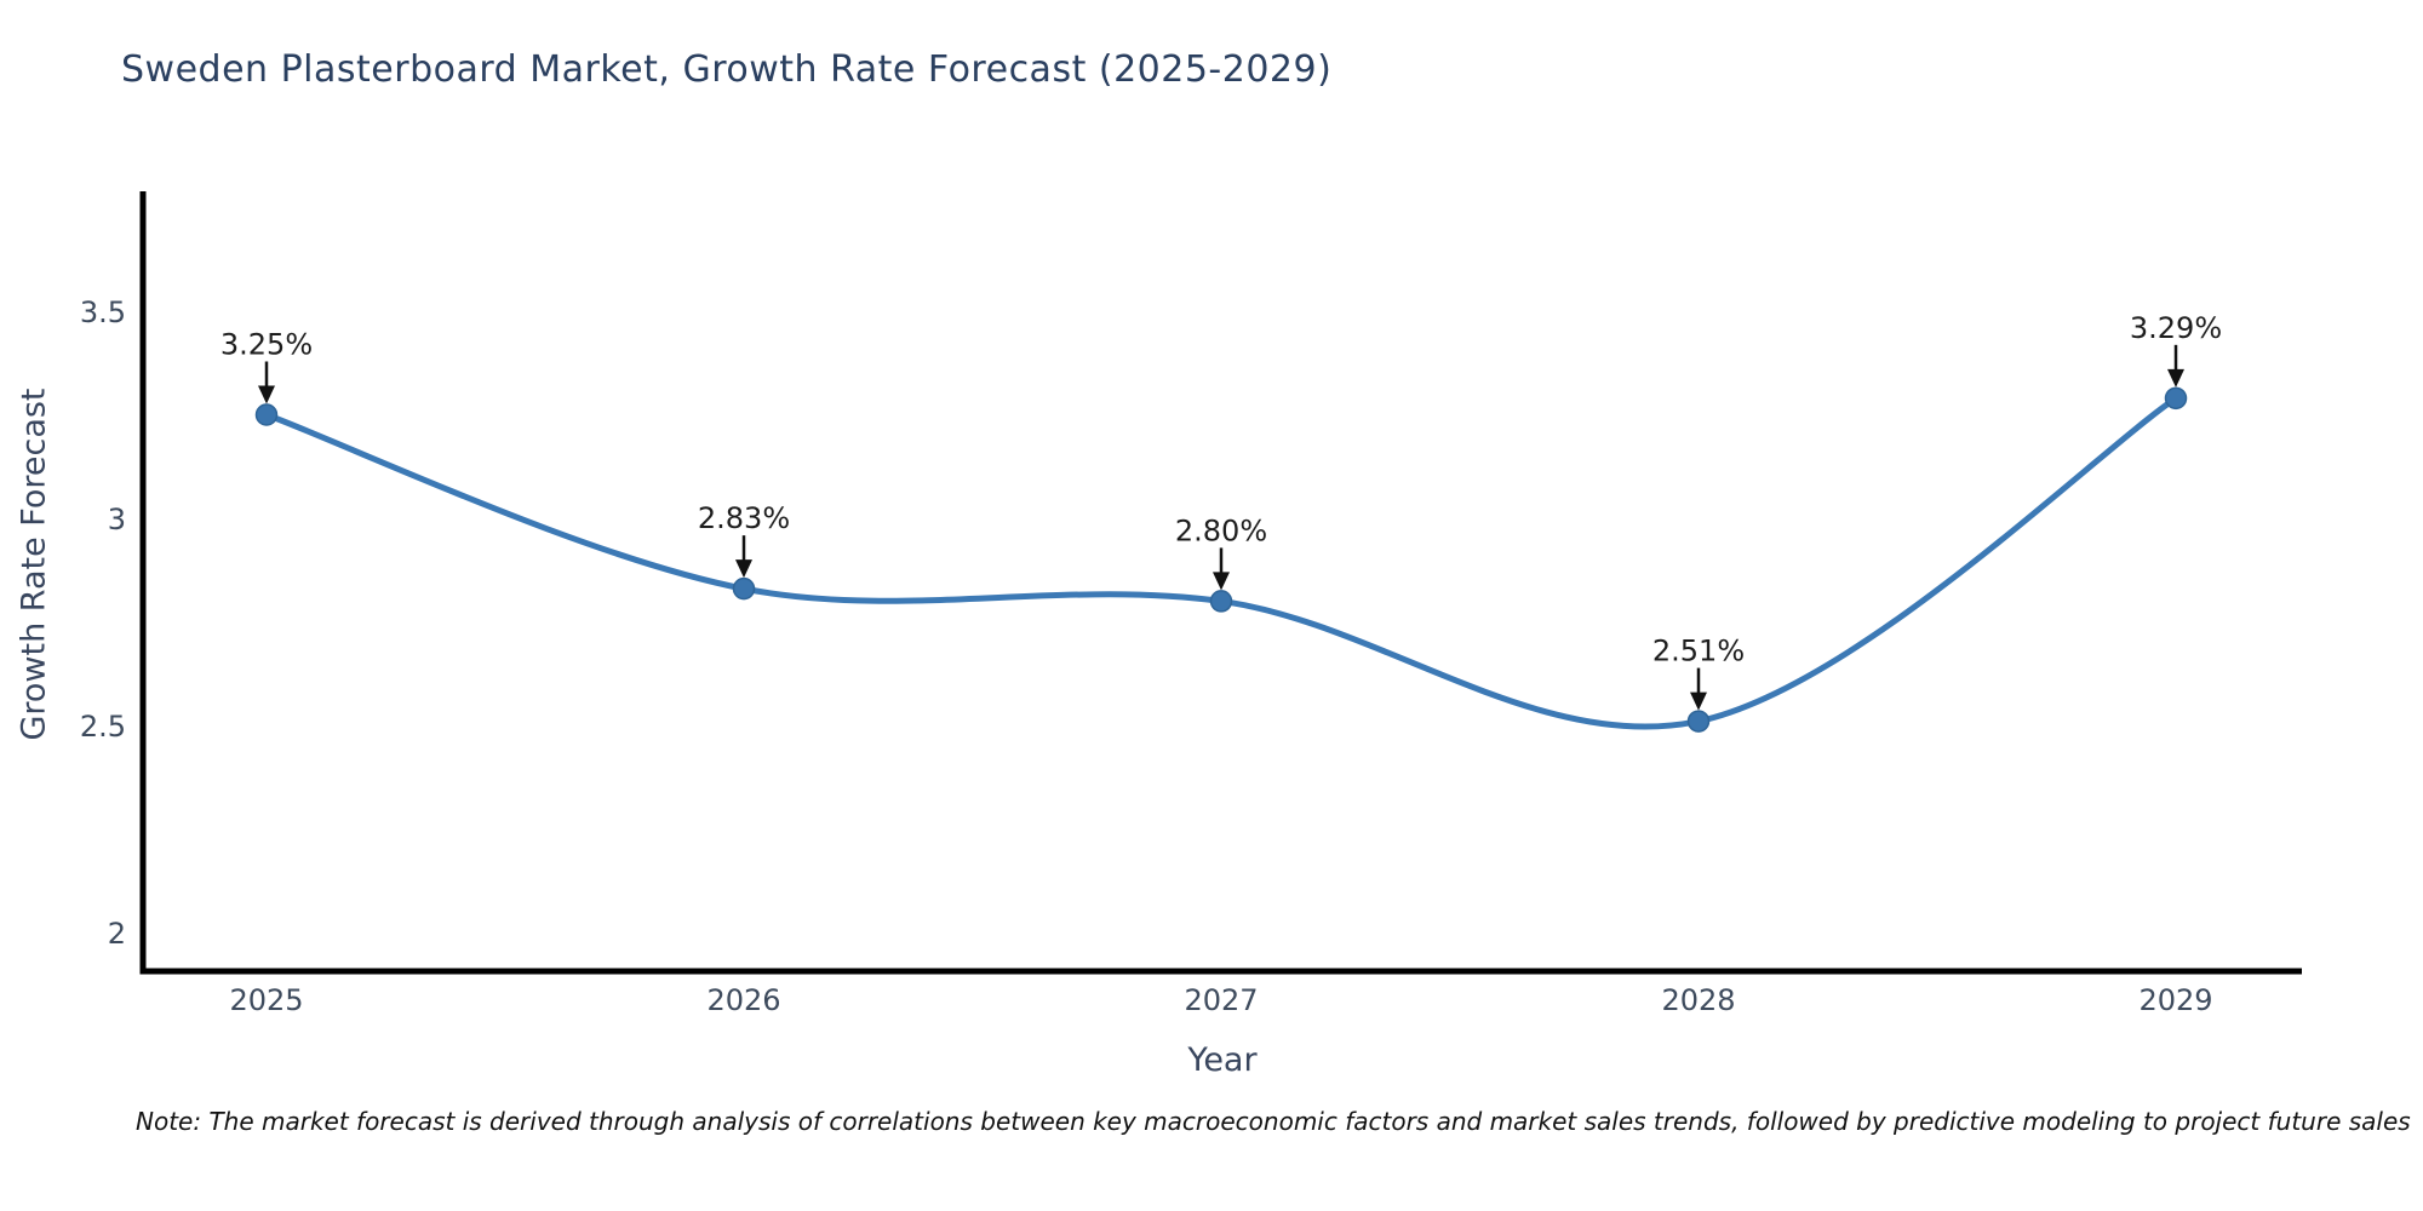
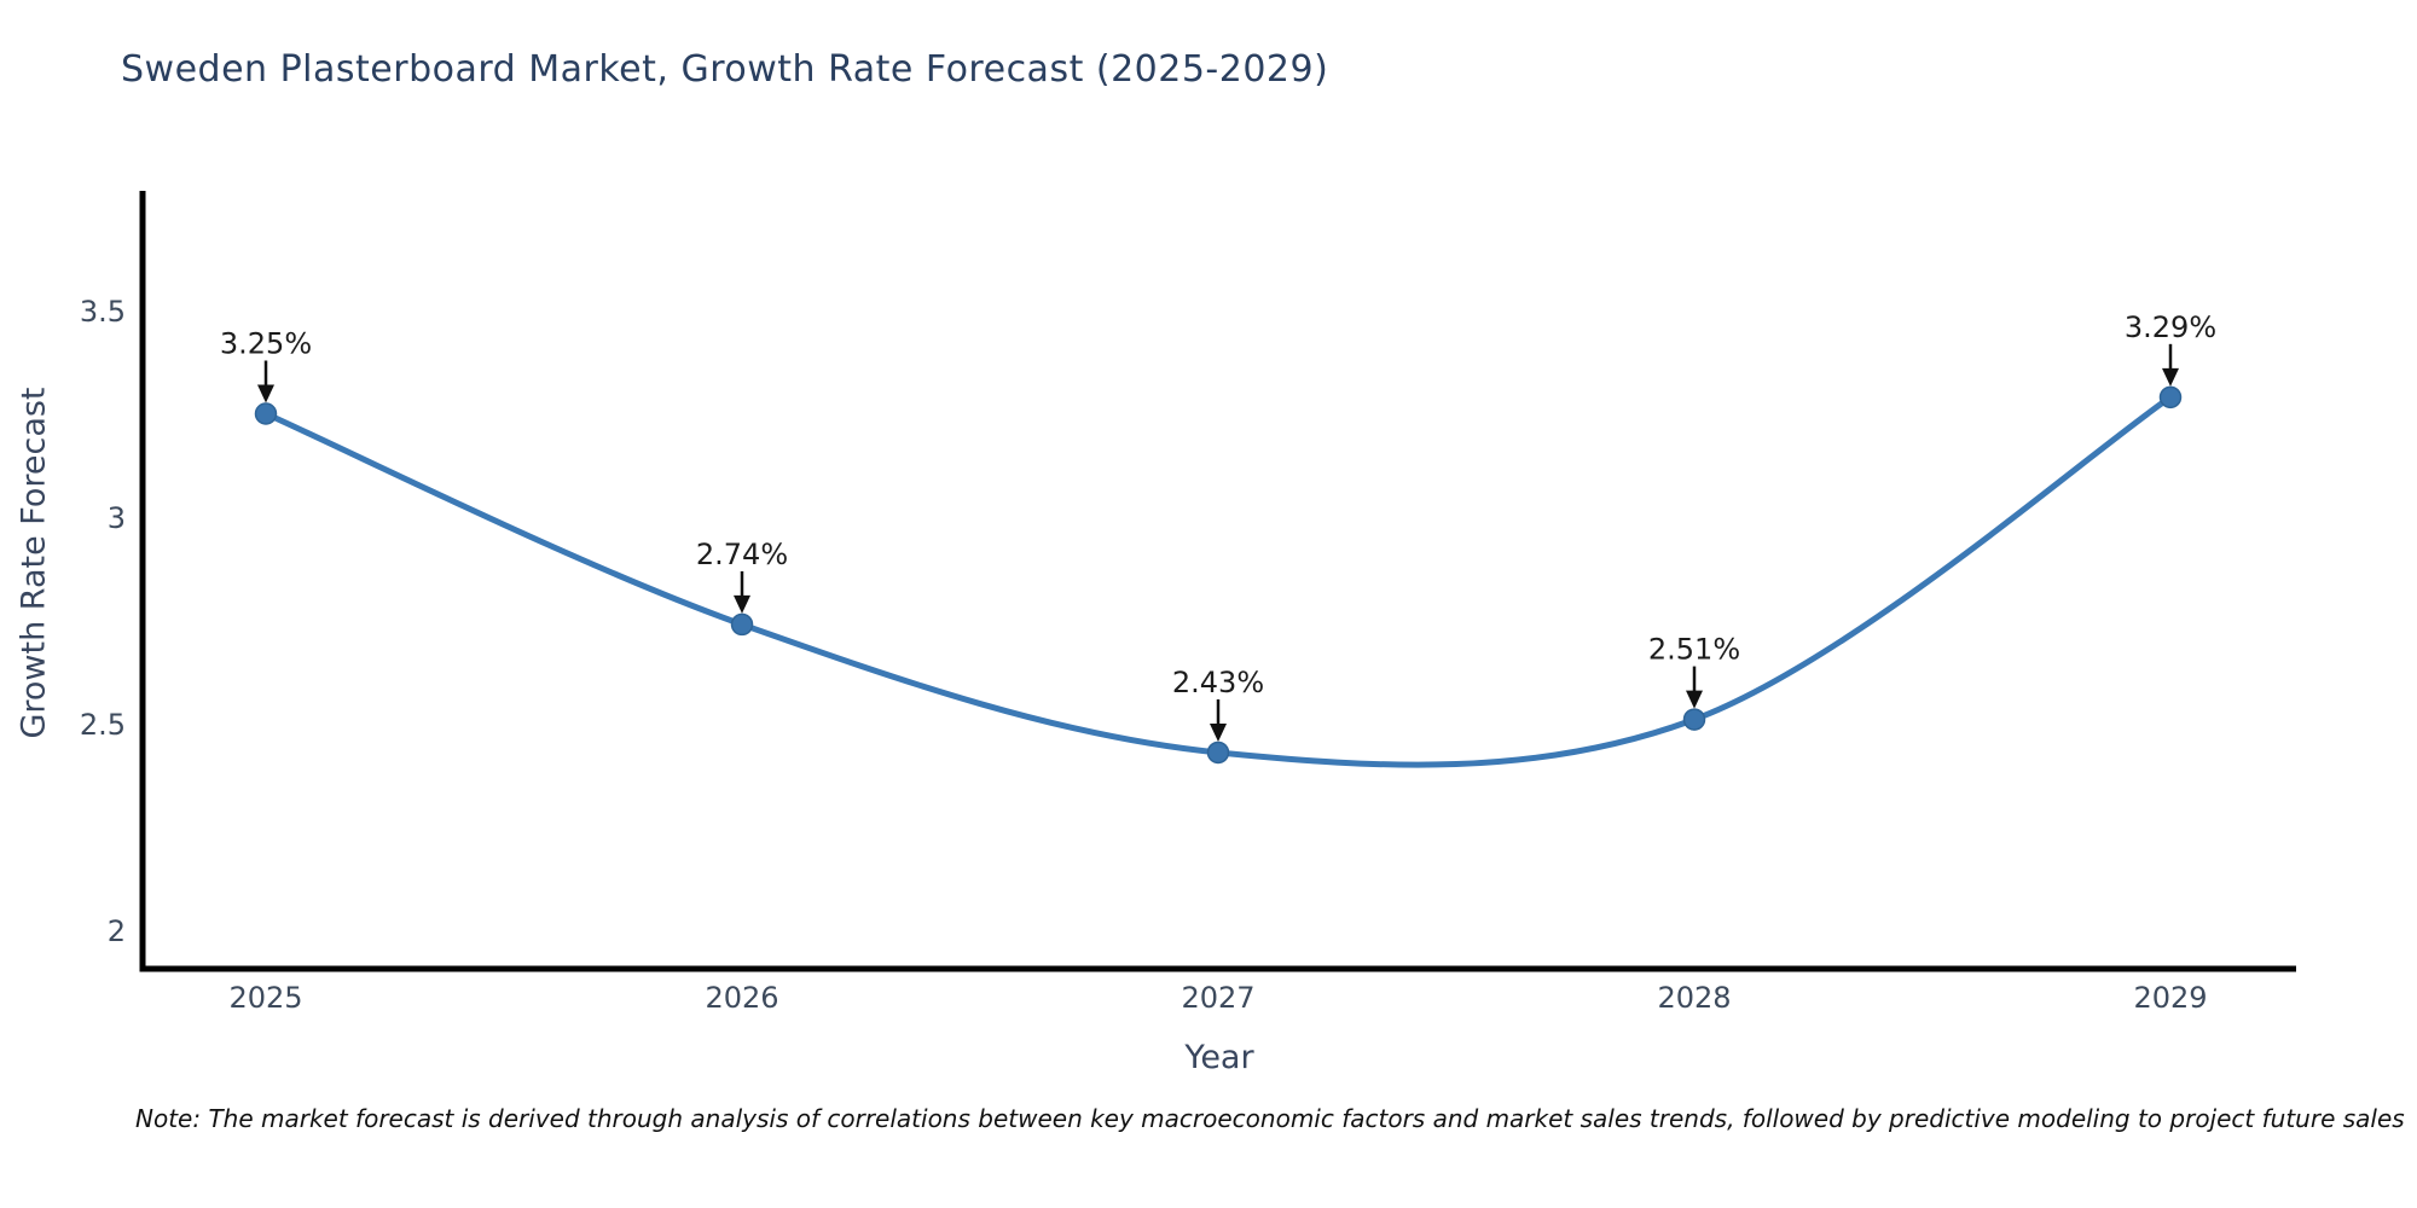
2026: 2.83% -> 2.74%
2027: 2.80% -> 2.43%
